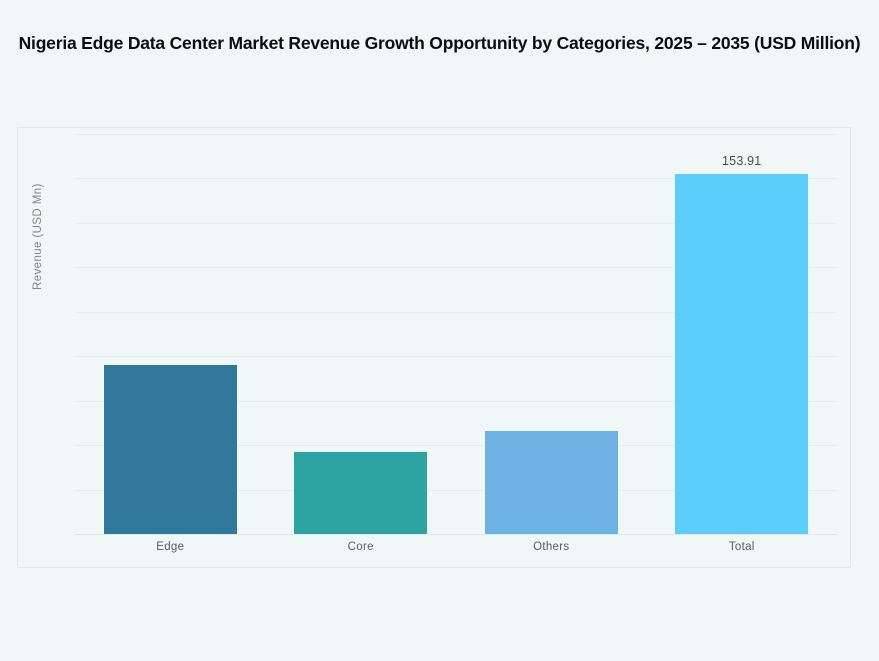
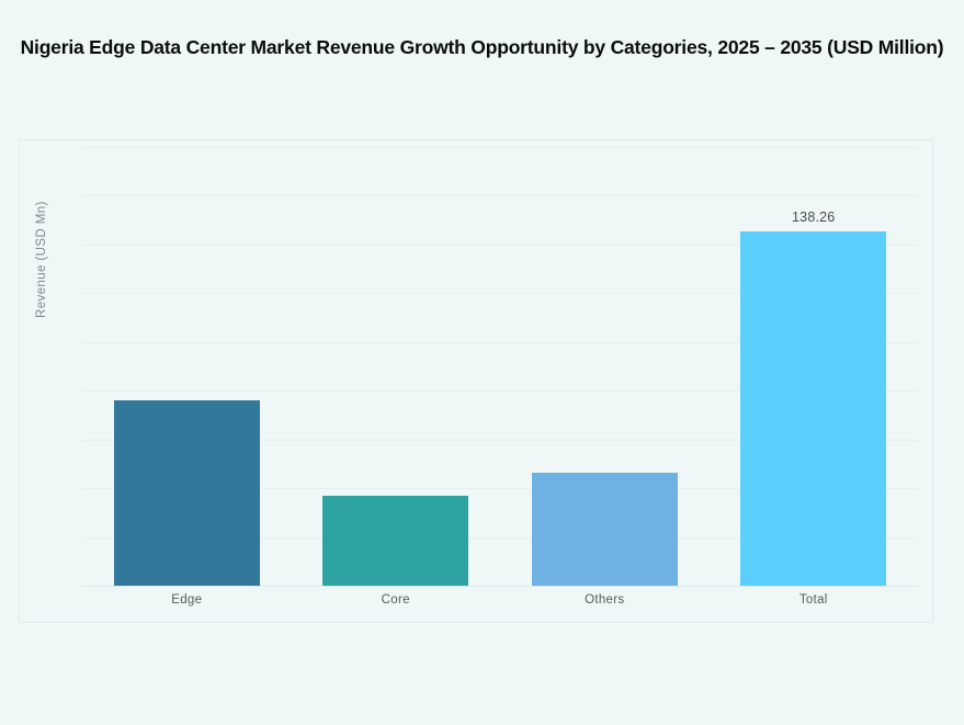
Total: 153.91 -> 138.26
